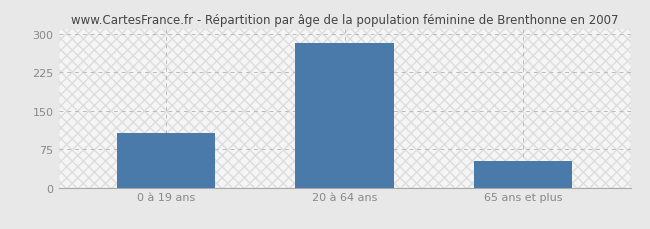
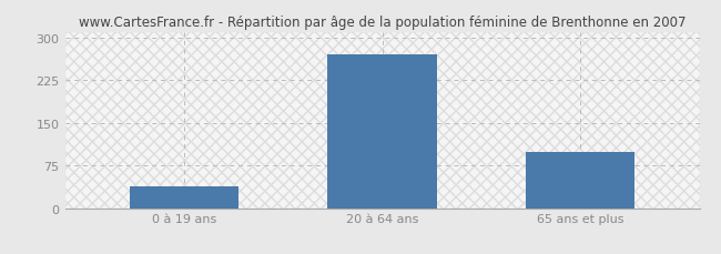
0 à 19 ans: 107 -> 38
20 à 64 ans: 282 -> 270
65 ans et plus: 52 -> 98
